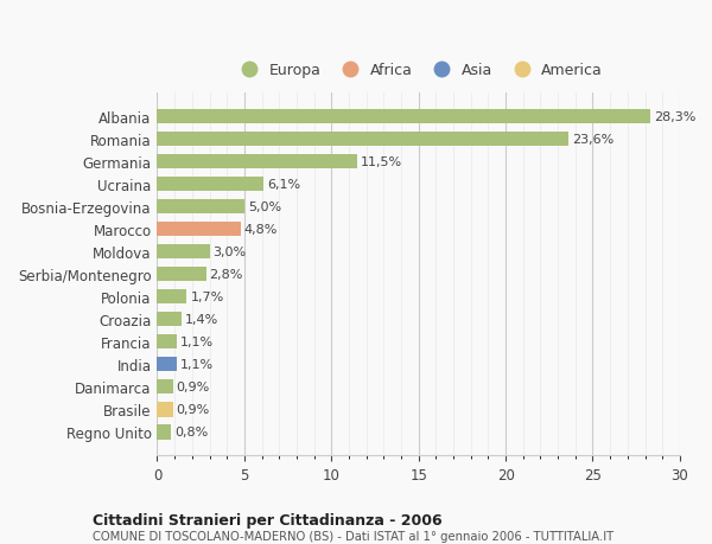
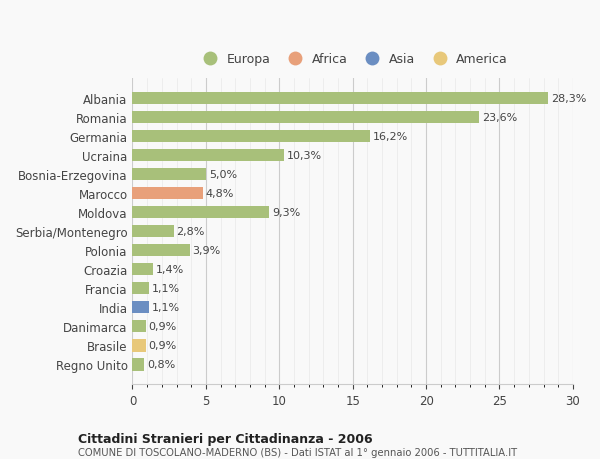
Germania: 11,5% -> 16,2%
Ucraina: 6,1% -> 10,3%
Moldova: 3,0% -> 9,3%
Polonia: 1,7% -> 3,9%
